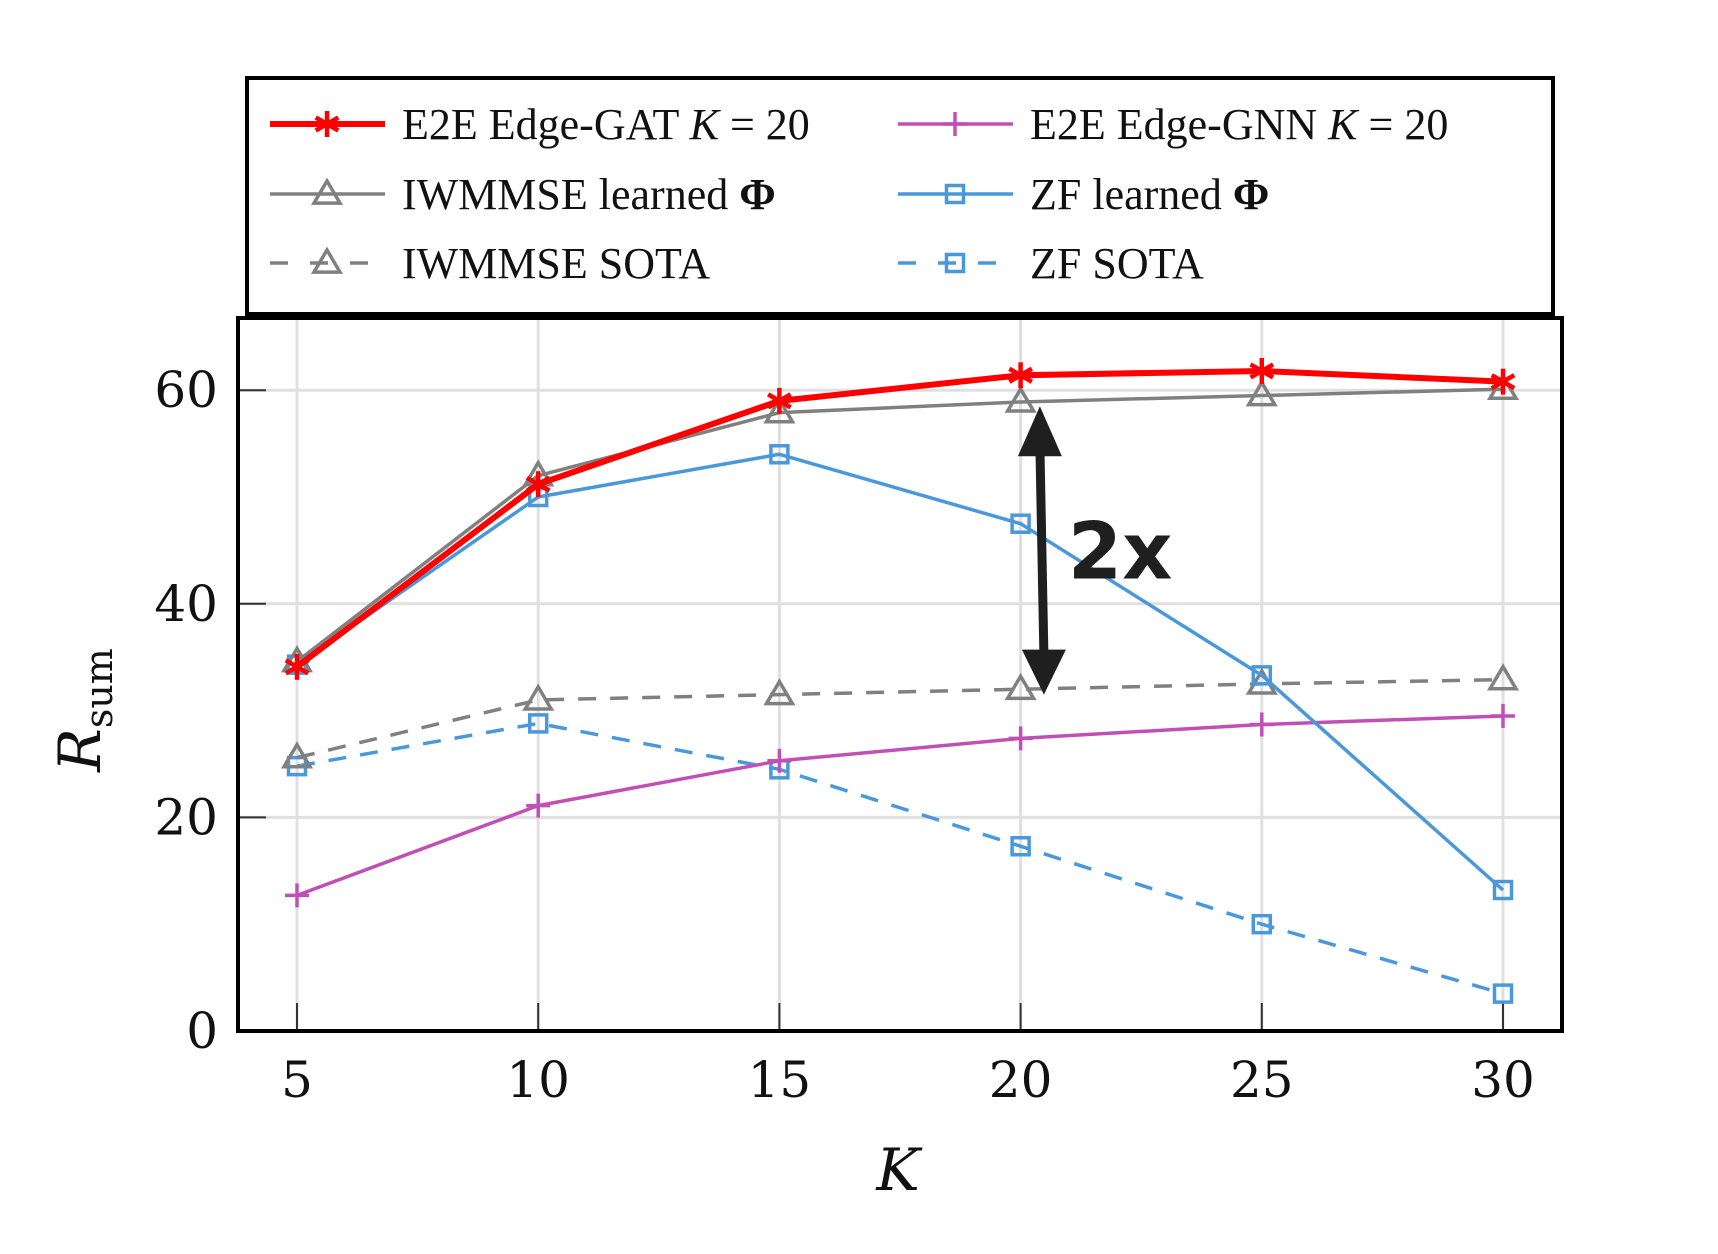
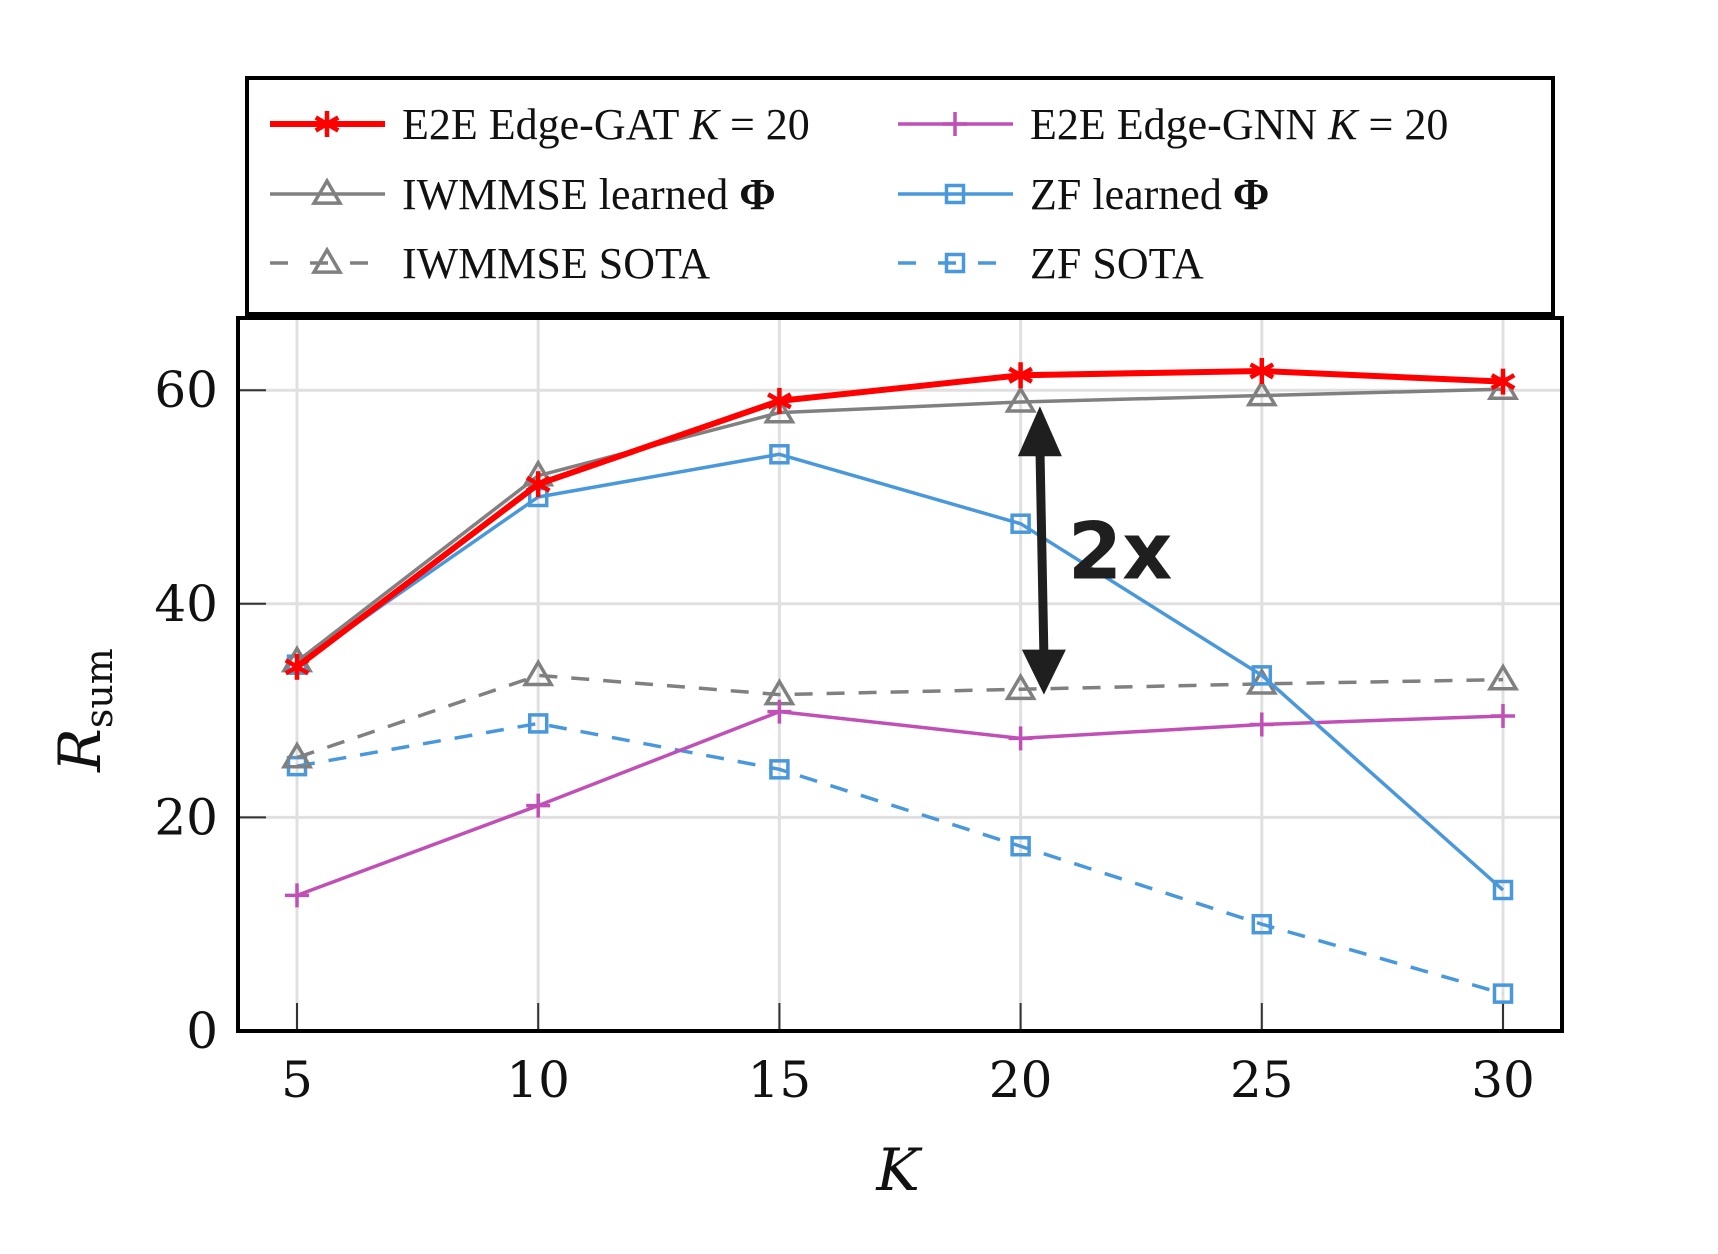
IWMMSE SOTA/10: 31.0 -> 33.3
E2E Edge-GNN K = 20/15: 25.3 -> 29.9
